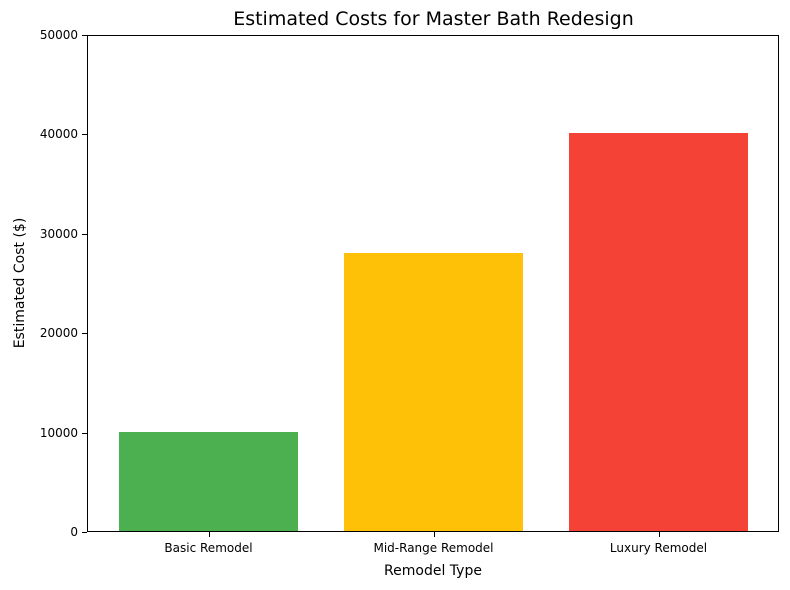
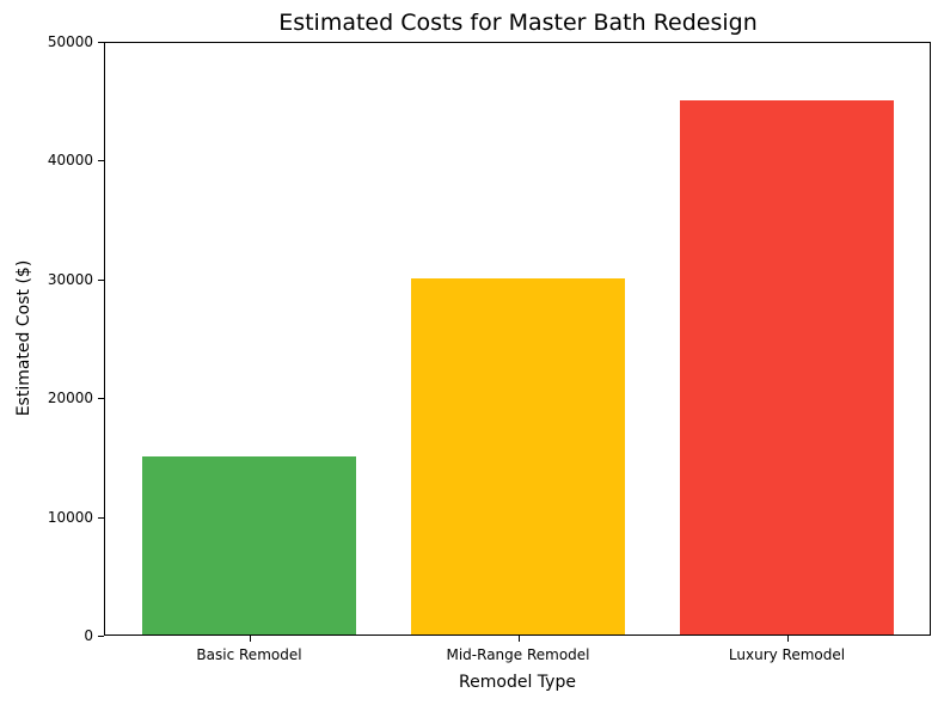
Basic Remodel: 10000 -> 15000
Mid-Range Remodel: 28000 -> 30000
Luxury Remodel: 40000 -> 45000
